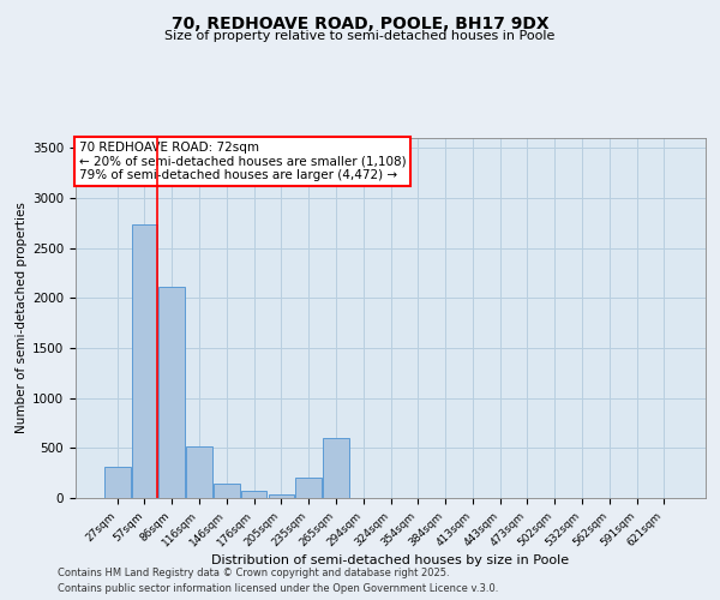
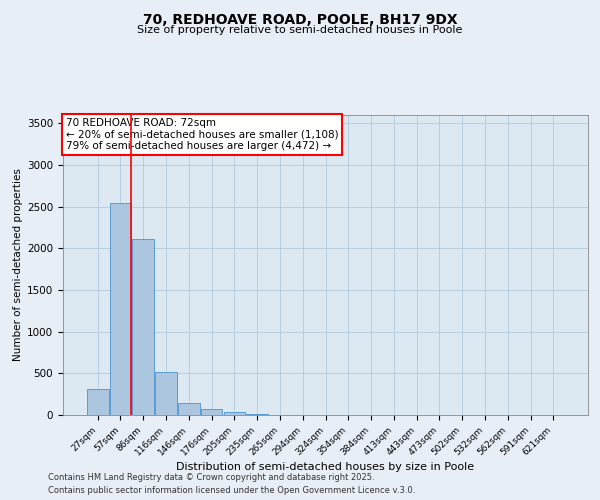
57sqm: 2740 -> 2540
235sqm: 200 -> 10
265sqm: 600 -> 0
